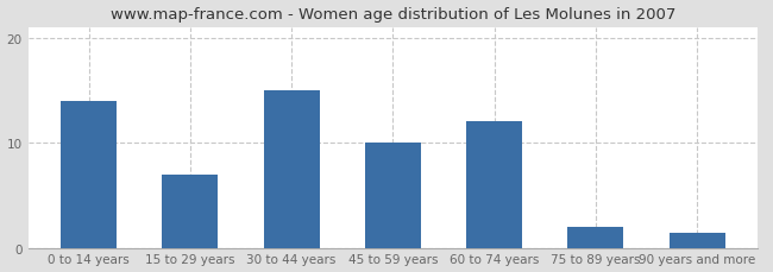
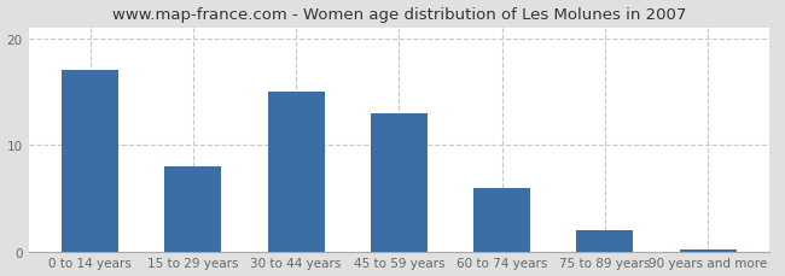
0 to 14 years: 14.0 -> 17.0
15 to 29 years: 7.0 -> 8.0
45 to 59 years: 10.0 -> 13.0
60 to 74 years: 12.0 -> 6.0
90 years and more: 1.4 -> 0.2
